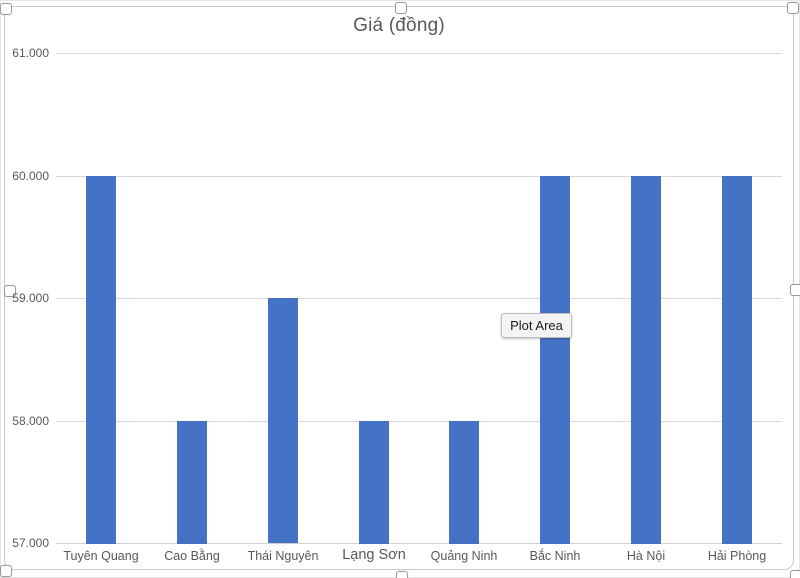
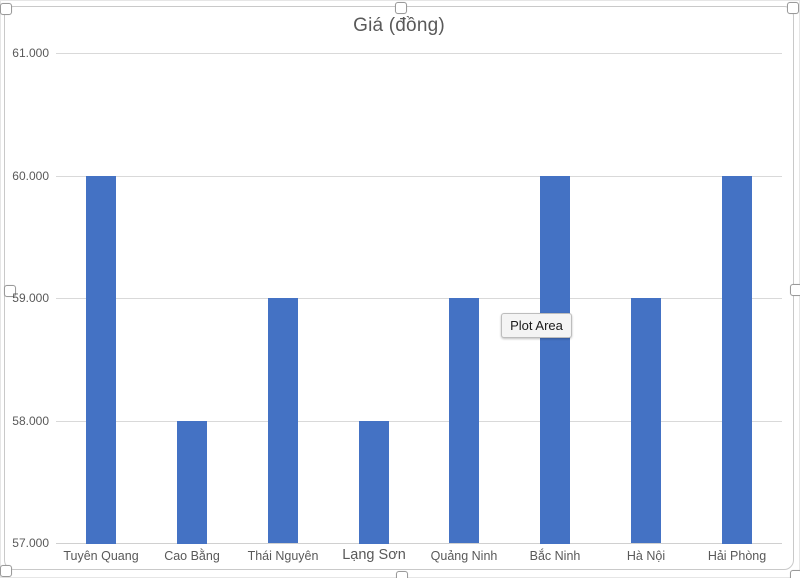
Quảng Ninh: 58000 -> 59000
Hà Nội: 60000 -> 59000
